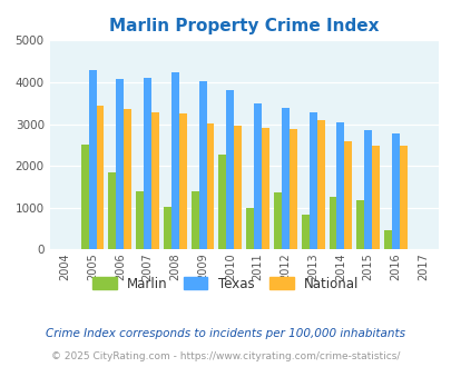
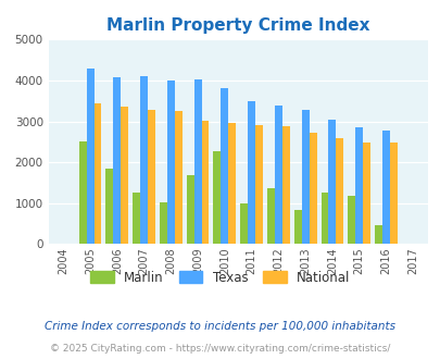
Marlin/2007: 1400 -> 1250
Texas/2008: 4250 -> 4000
Marlin/2009: 1400 -> 1680
National/2013: 3100 -> 2720
